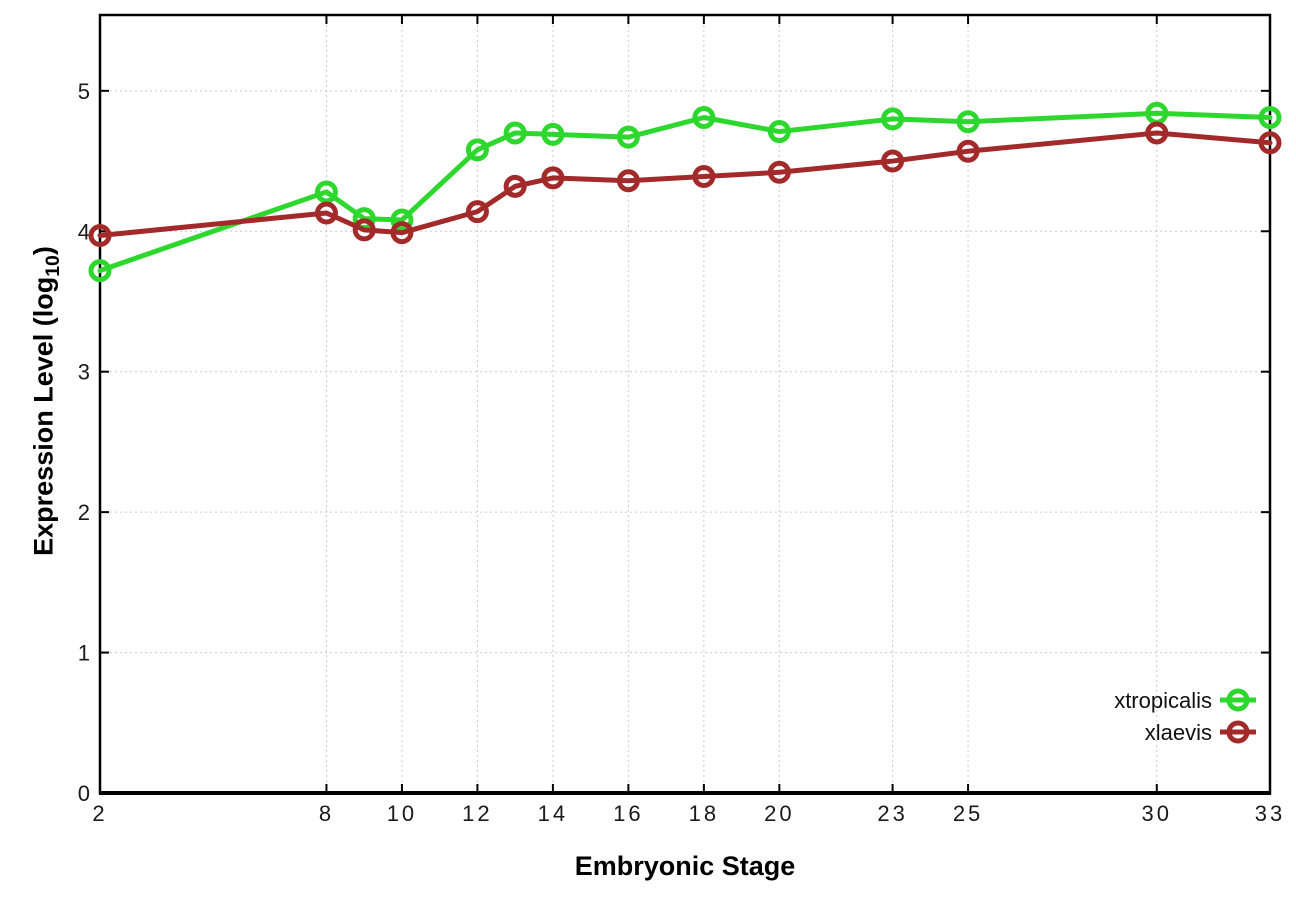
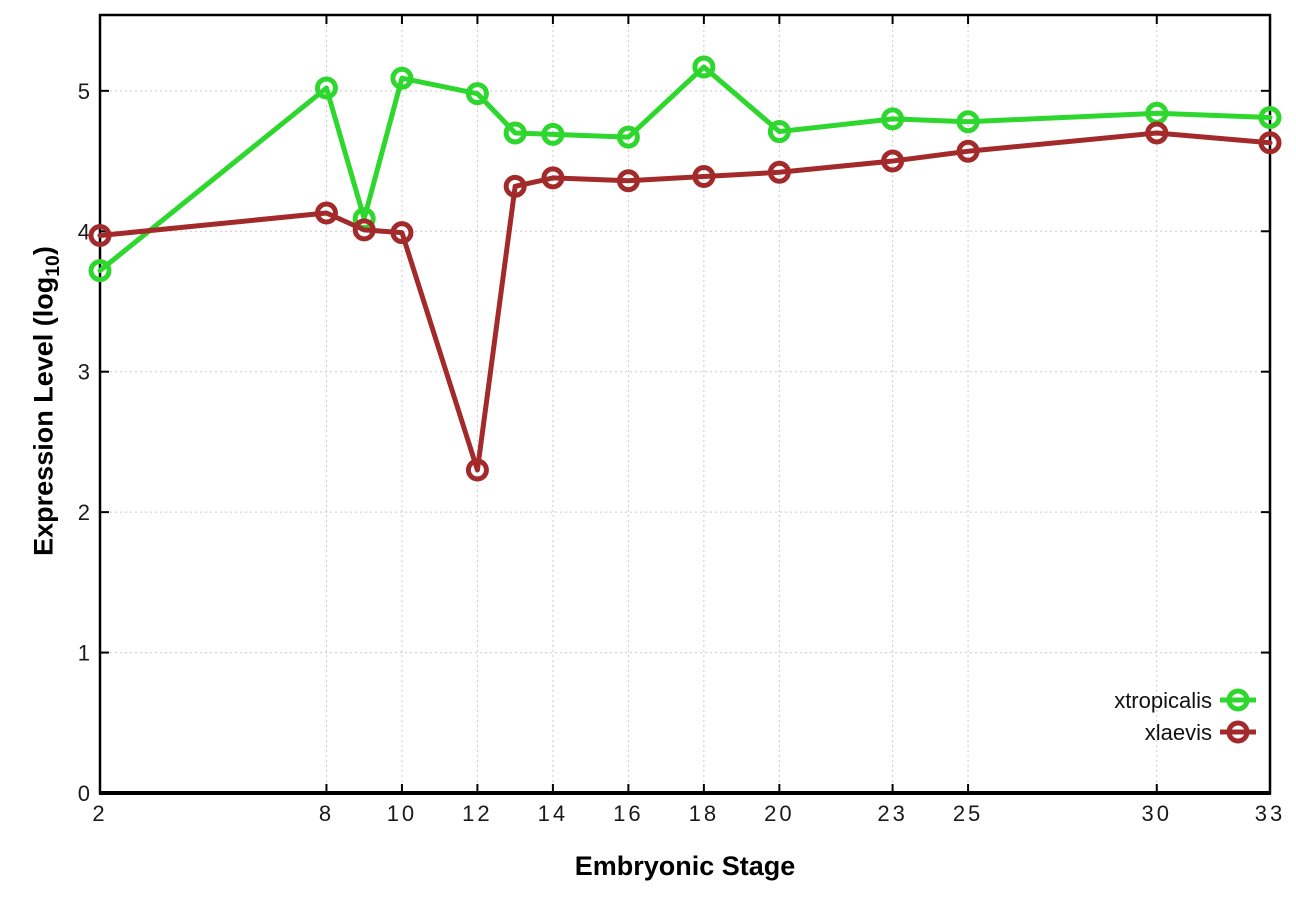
xtropicalis/8: 4.28 -> 5.02
xtropicalis/10: 4.08 -> 5.09
xtropicalis/12: 4.58 -> 4.98
xlaevis/12: 4.14 -> 2.30
xtropicalis/18: 4.81 -> 5.17
